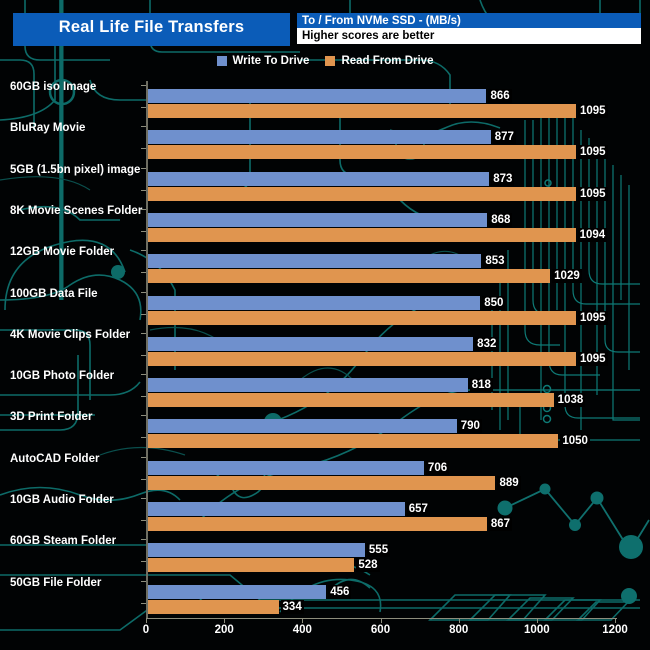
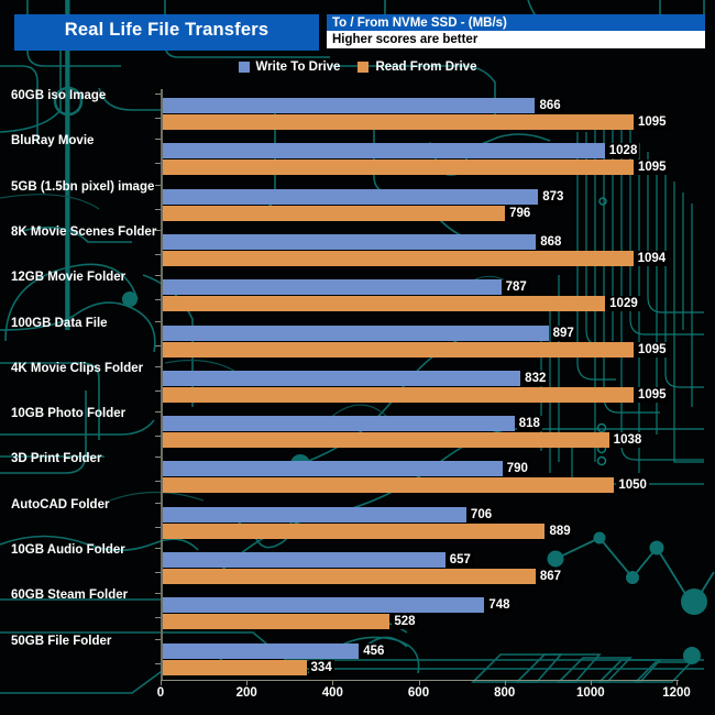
Write To Drive/BluRay Movie: 877 -> 1028
Read From Drive/5GB (1.5bn pixel) image: 1095 -> 796
Write To Drive/12GB Movie Folder: 853 -> 787
Write To Drive/100GB Data File: 850 -> 897
Write To Drive/60GB Steam Folder: 555 -> 748
